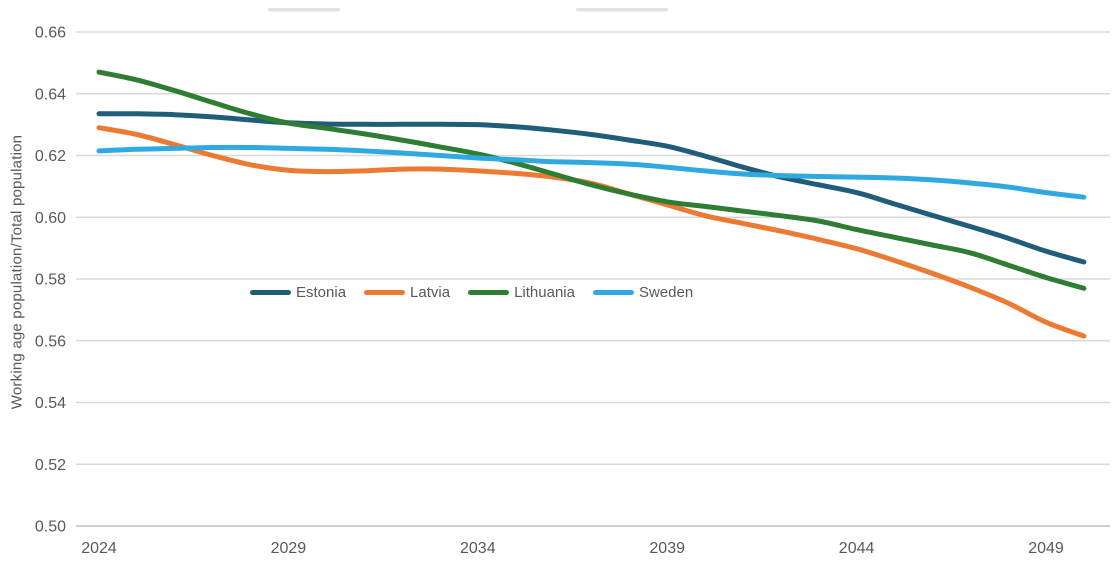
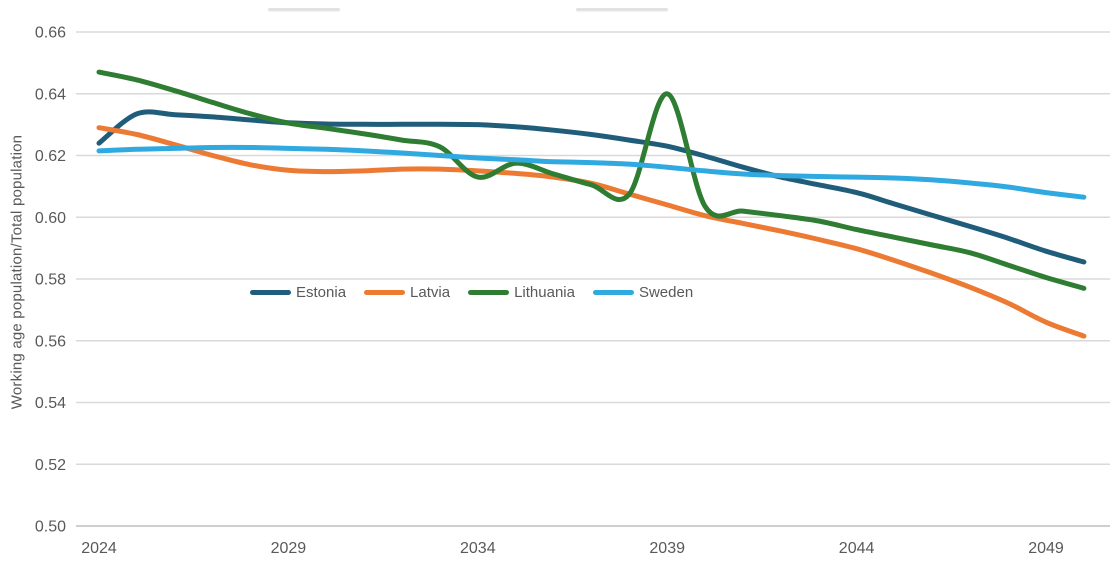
Estonia/2024: 0.633 -> 0.624
Lithuania/2034: 0.621 -> 0.613
Lithuania/2039: 0.605 -> 0.640
